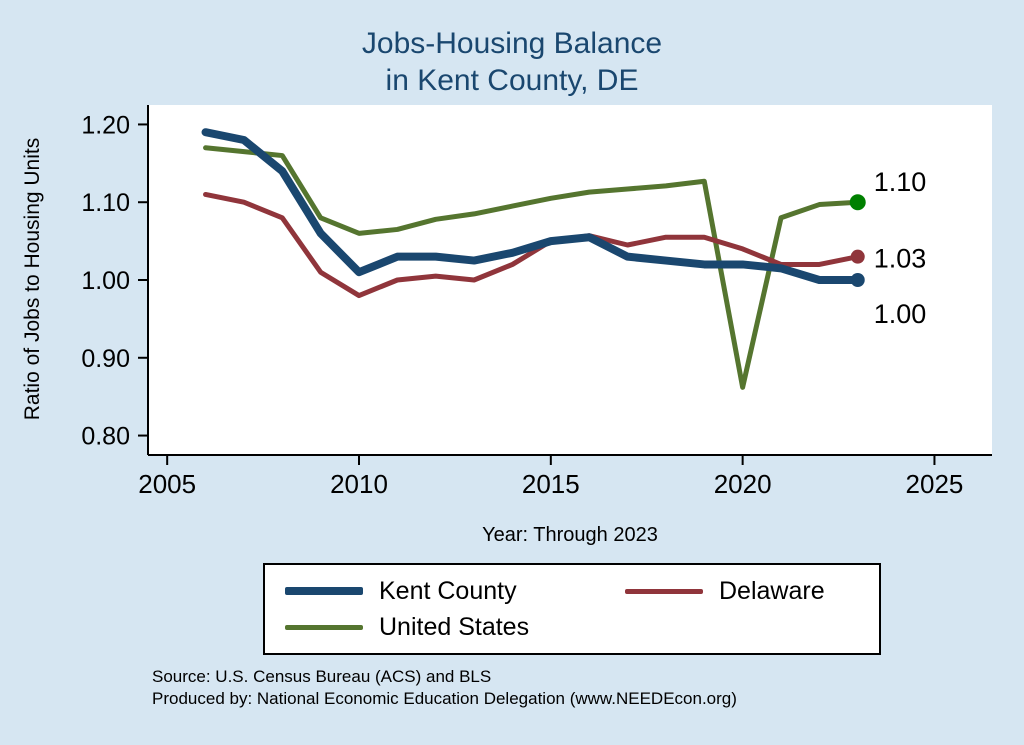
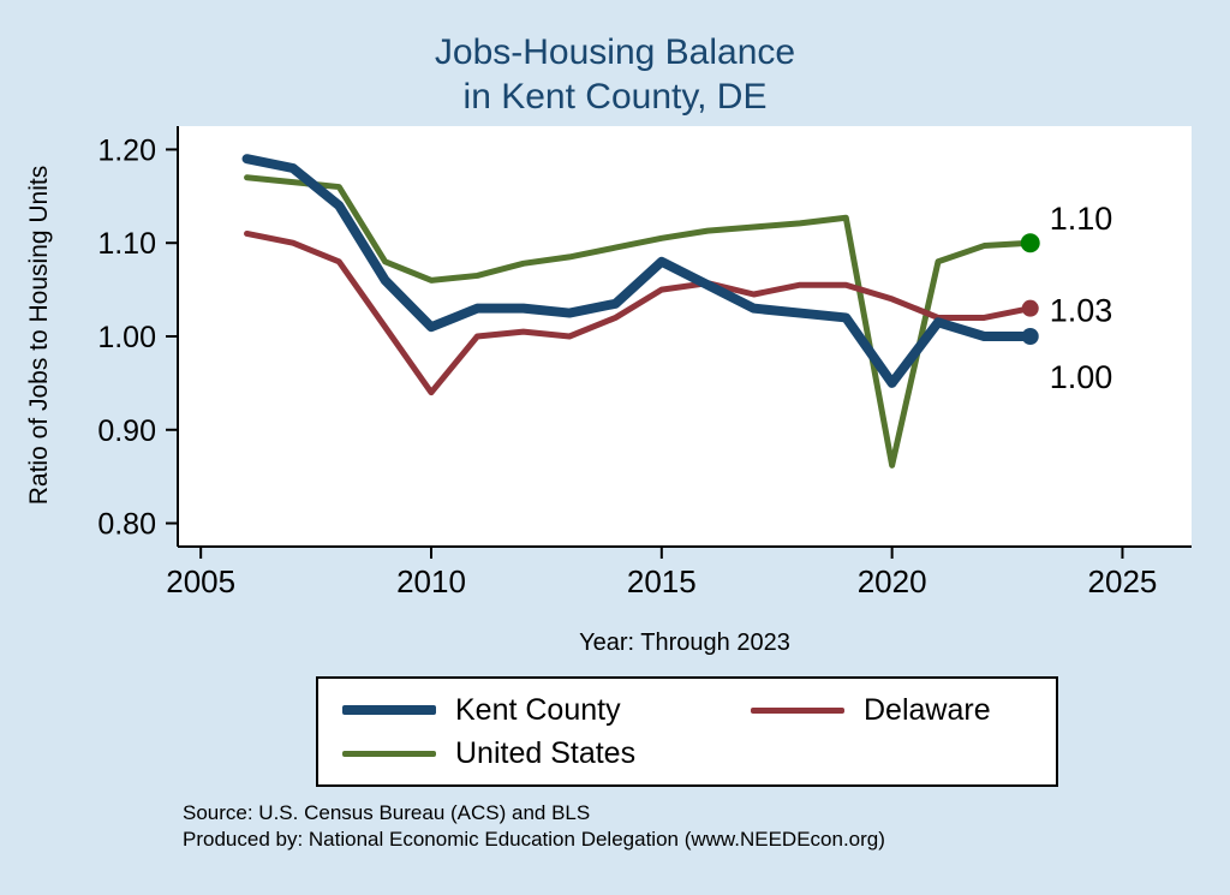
Delaware/2010: 0.98 -> 0.94
Kent County/2015: 1.05 -> 1.08
Kent County/2020: 1.02 -> 0.95
